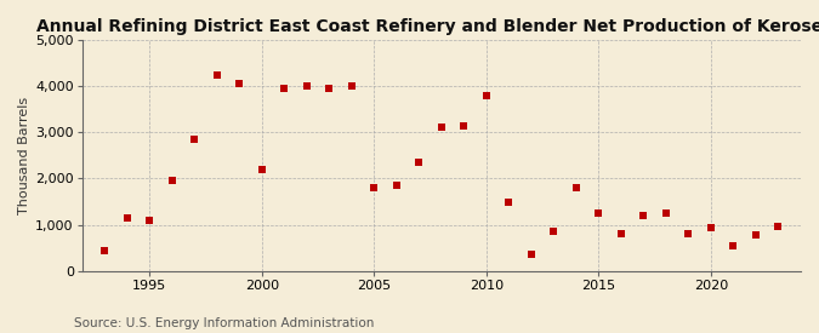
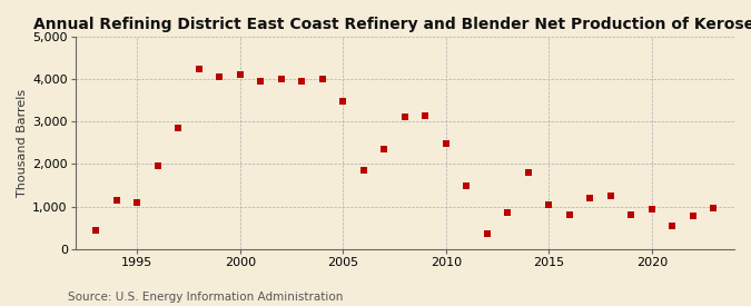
2000: 2,200 -> 4,100
2005: 1,800 -> 3,470
2010: 3,800 -> 2,480
2015: 1,250 -> 1,050
